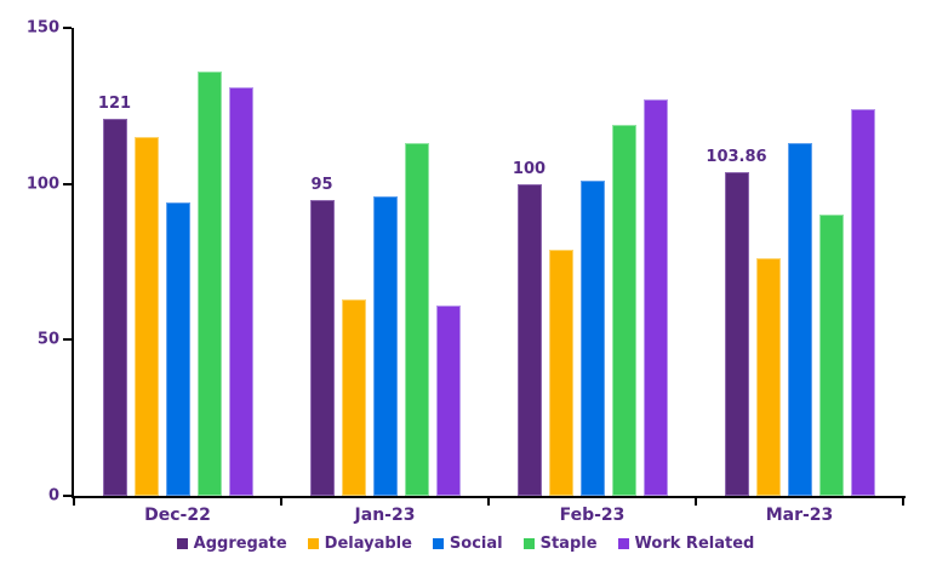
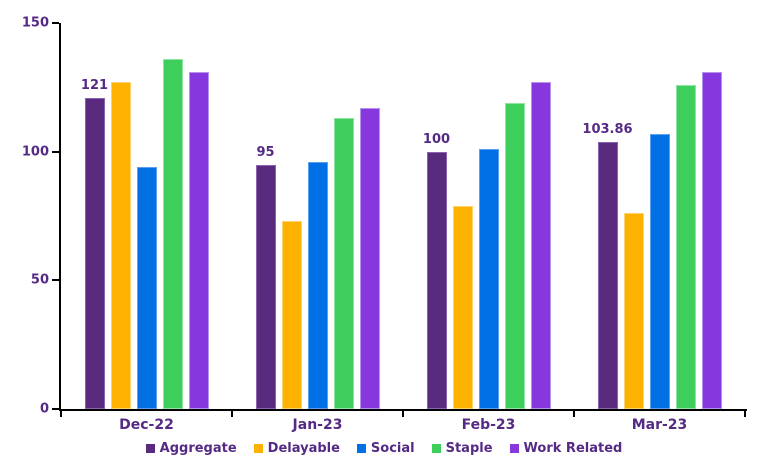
Delayable/Dec-22: 115 -> 127
Delayable/Jan-23: 63 -> 73
Work Related/Jan-23: 61 -> 117
Social/Mar-23: 113 -> 107
Staple/Mar-23: 90 -> 126
Work Related/Mar-23: 124 -> 131
